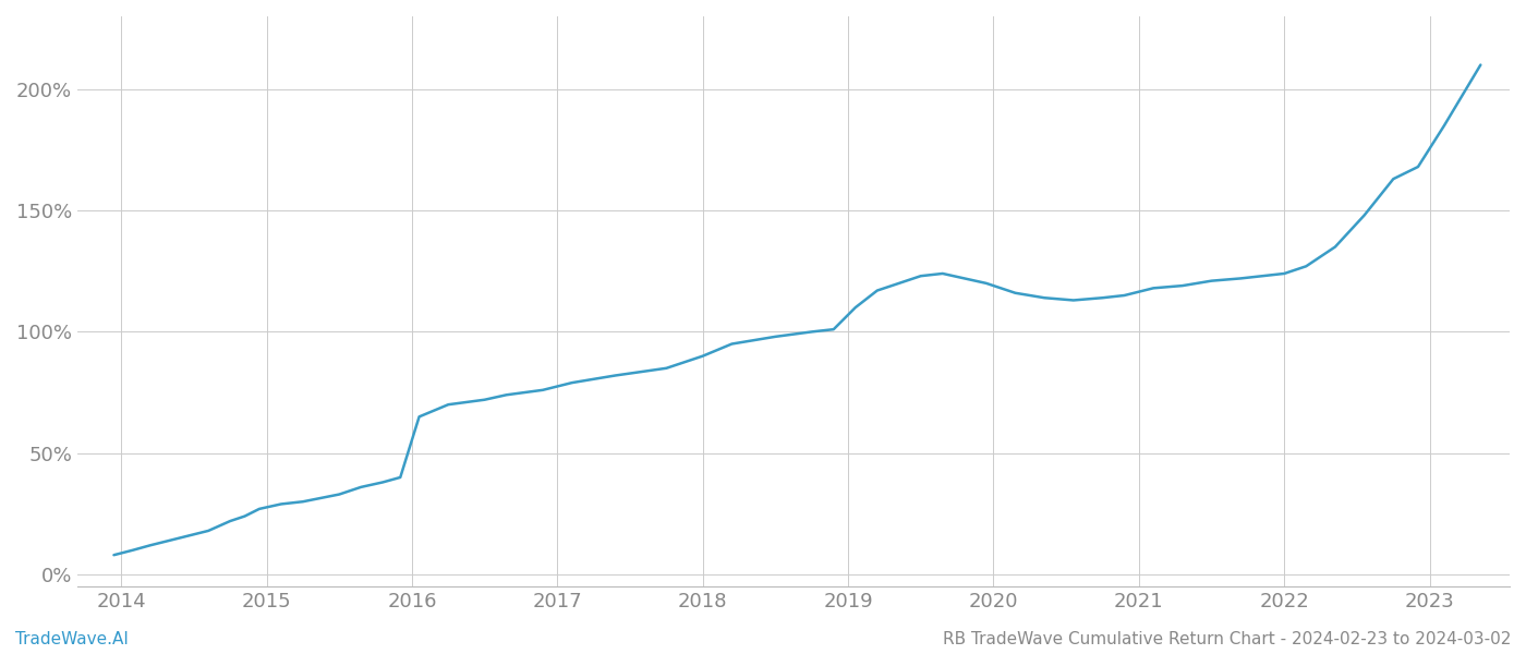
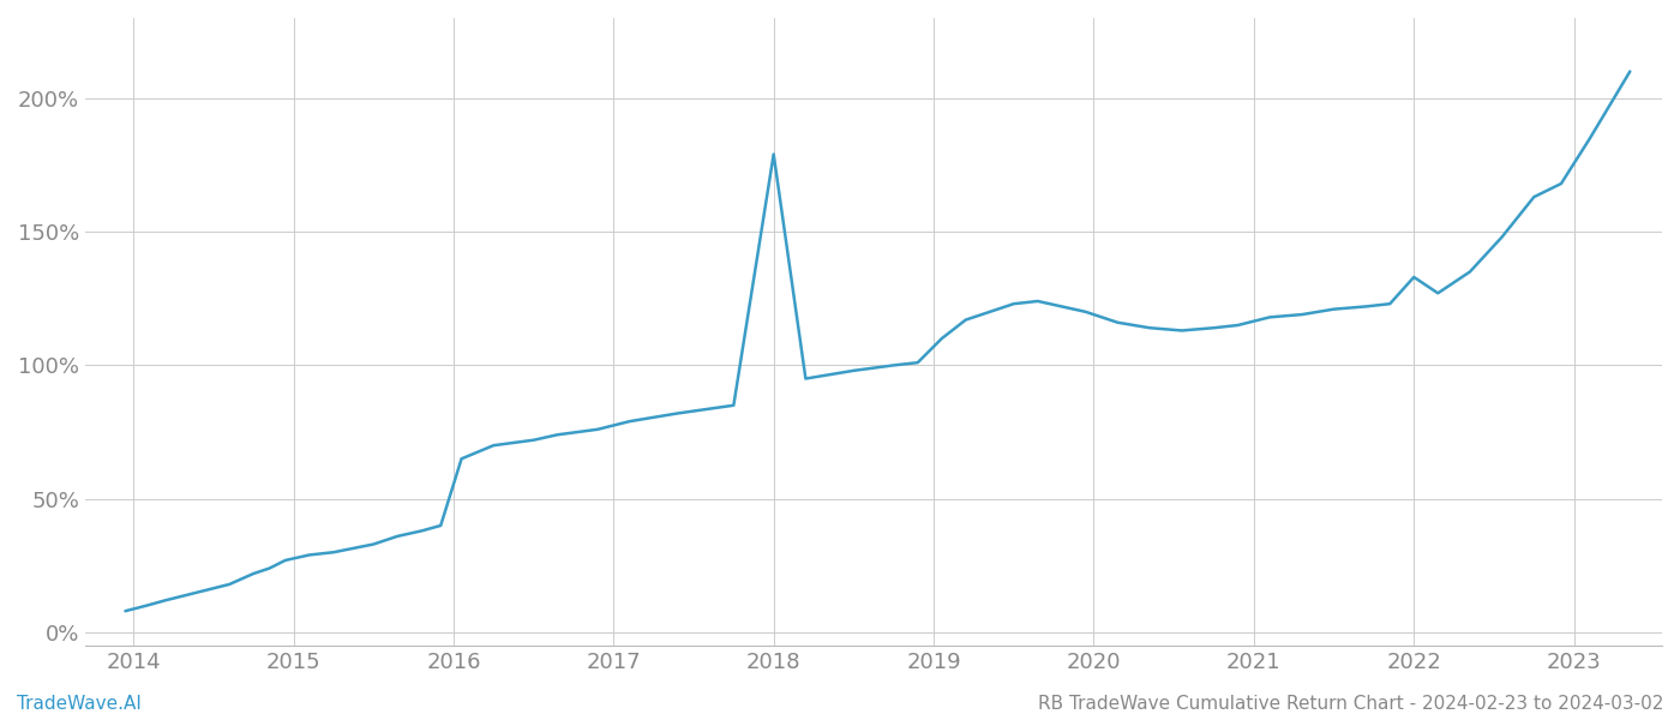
2018: 90% -> 179%
2022: 124% -> 133%
